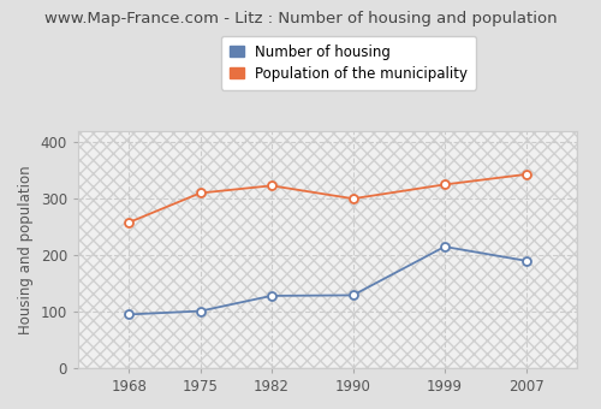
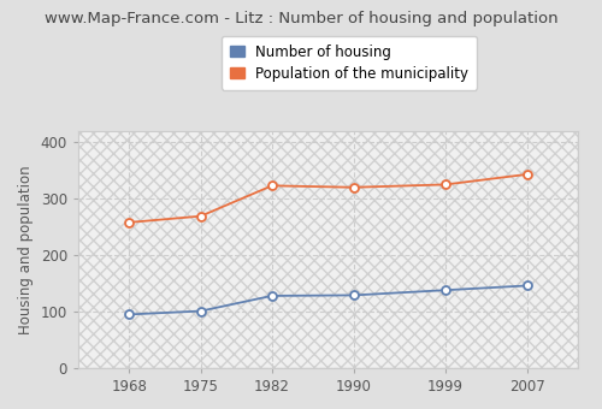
Population of the municipality/1975: 310 -> 269
Population of the municipality/1990: 300 -> 320
Number of housing/1999: 215 -> 138
Number of housing/2007: 190 -> 146
